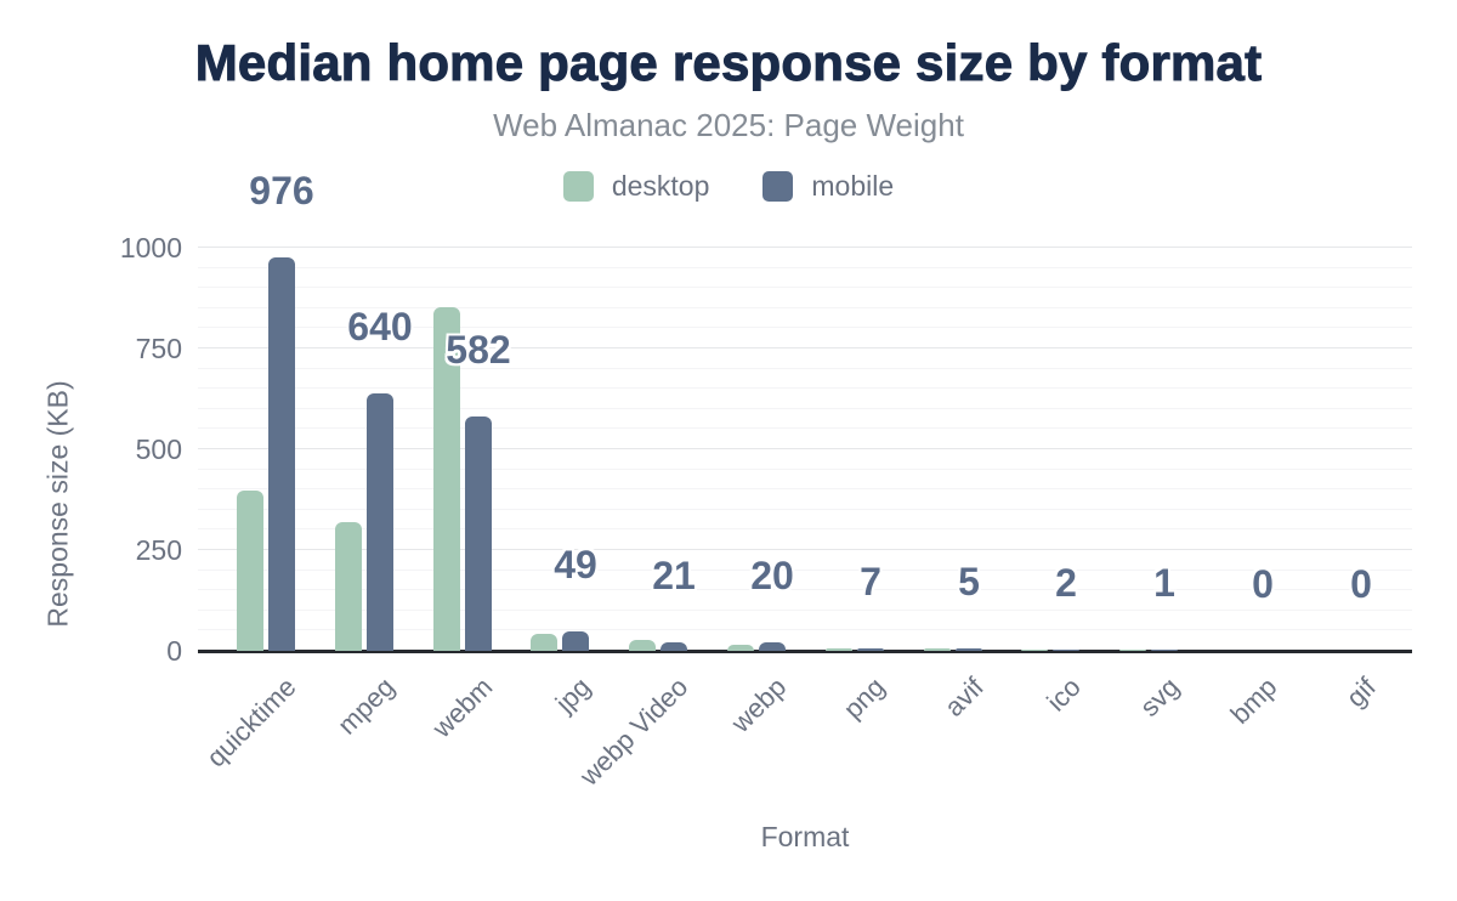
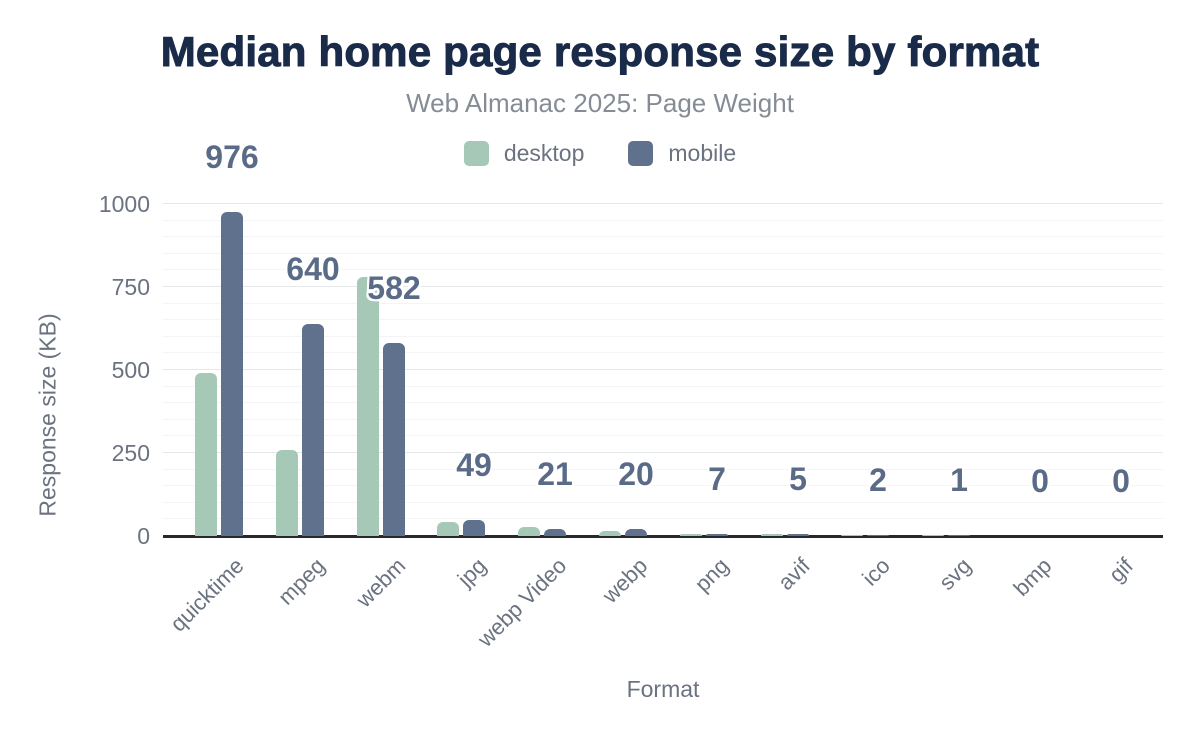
desktop/quicktime: 400 -> 490
desktop/mpeg: 320 -> 260
desktop/webm: 850 -> 780
